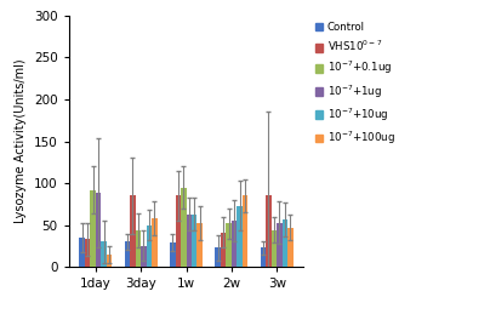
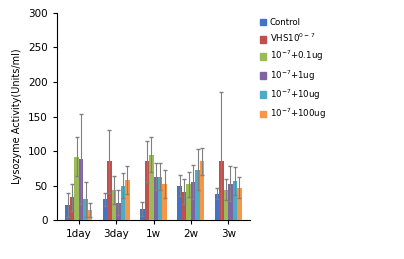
Control/1day: 35 -> 22
Control/1w: 29 -> 16
Control/2w: 23 -> 50
Control/3w: 23 -> 38
